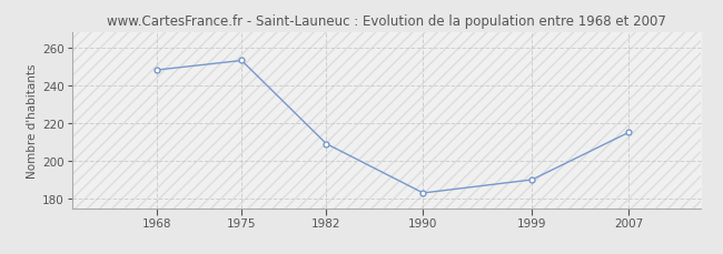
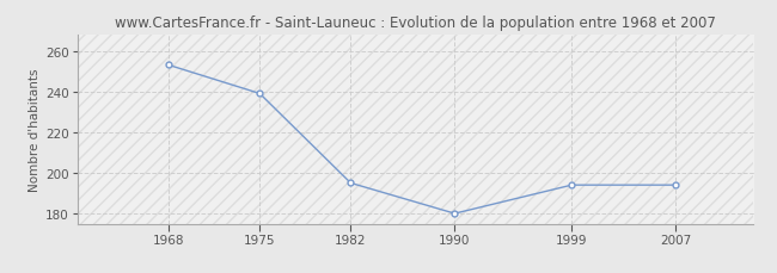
1968: 248 -> 253
1975: 253 -> 239
1982: 209 -> 195
1990: 183 -> 180
1999: 190 -> 194
2007: 215 -> 194
